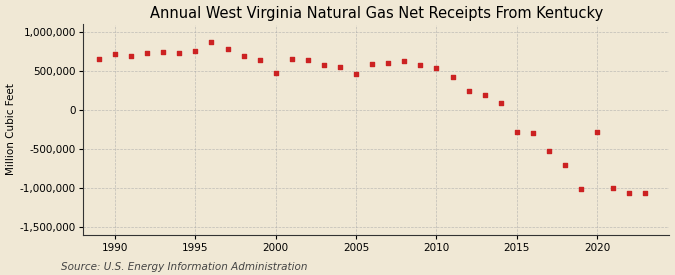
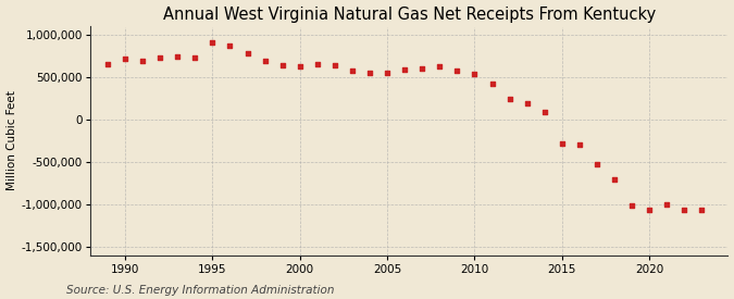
1995: 760,000 -> 920,000
2000: 480,000 -> 630,000
2005: 460,000 -> 550,000
2020: -280,000 -> -1,060,000
